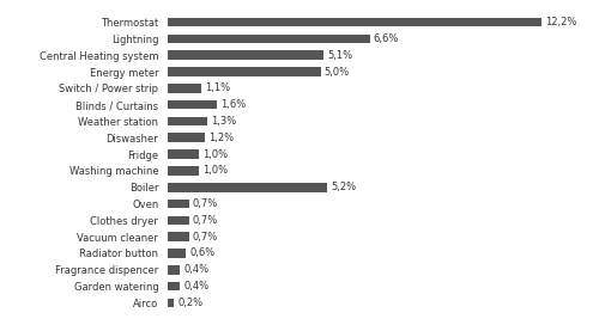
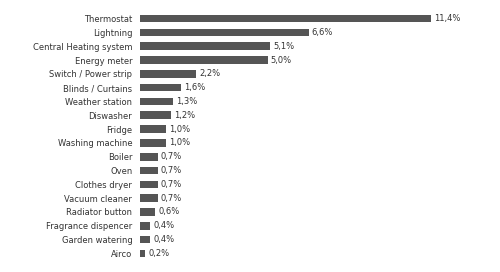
Thermostat: 12,2% -> 11,4%
Switch / Power strip: 1,1% -> 2,2%
Boiler: 5,2% -> 0,7%
